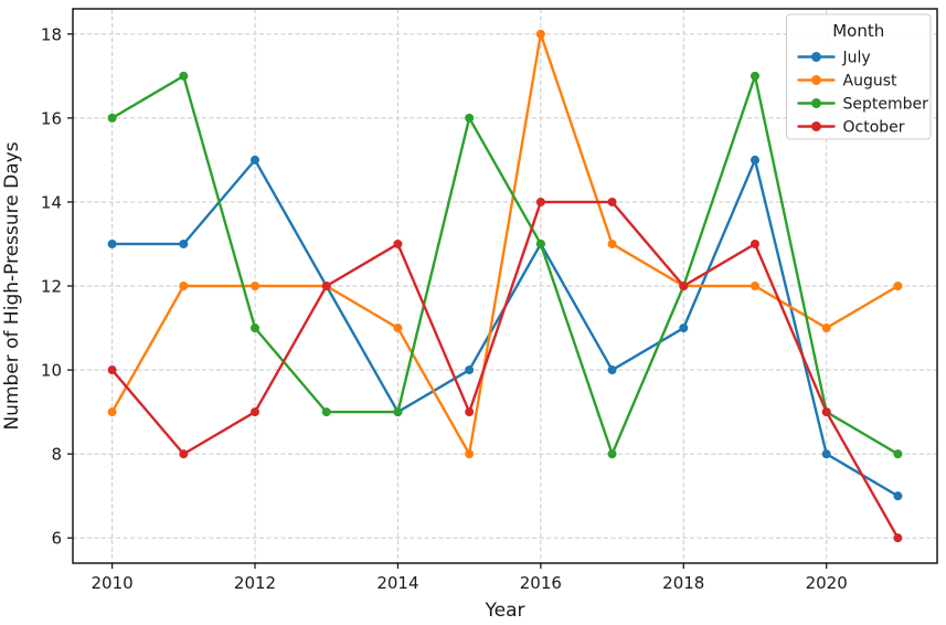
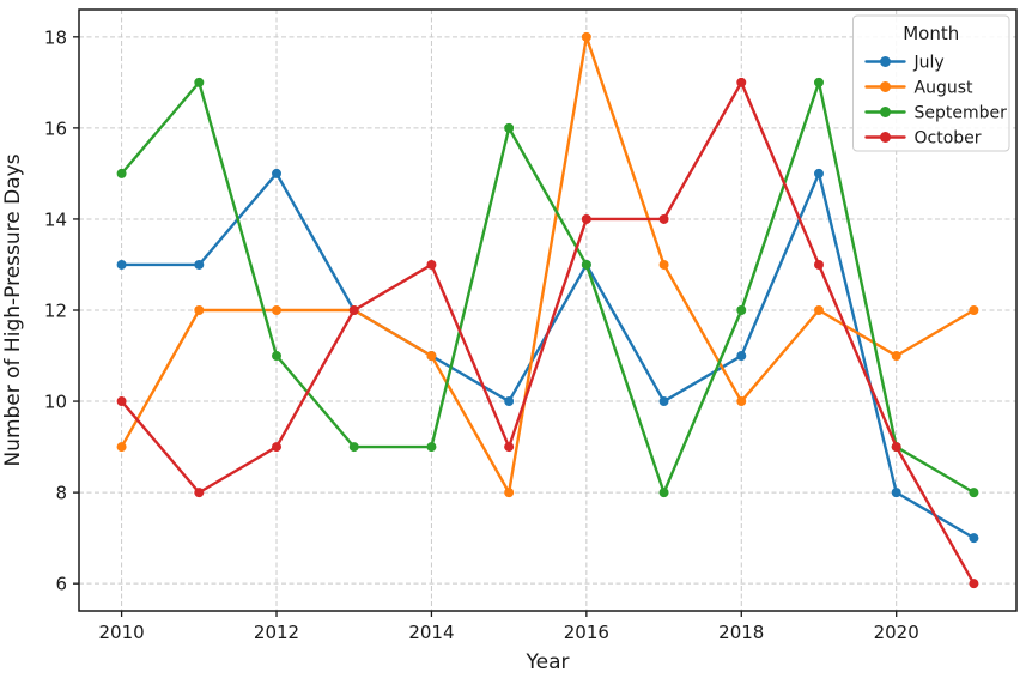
September/2010: 16 -> 15
July/2014: 9 -> 11
August/2018: 12 -> 10
October/2018: 12 -> 17
